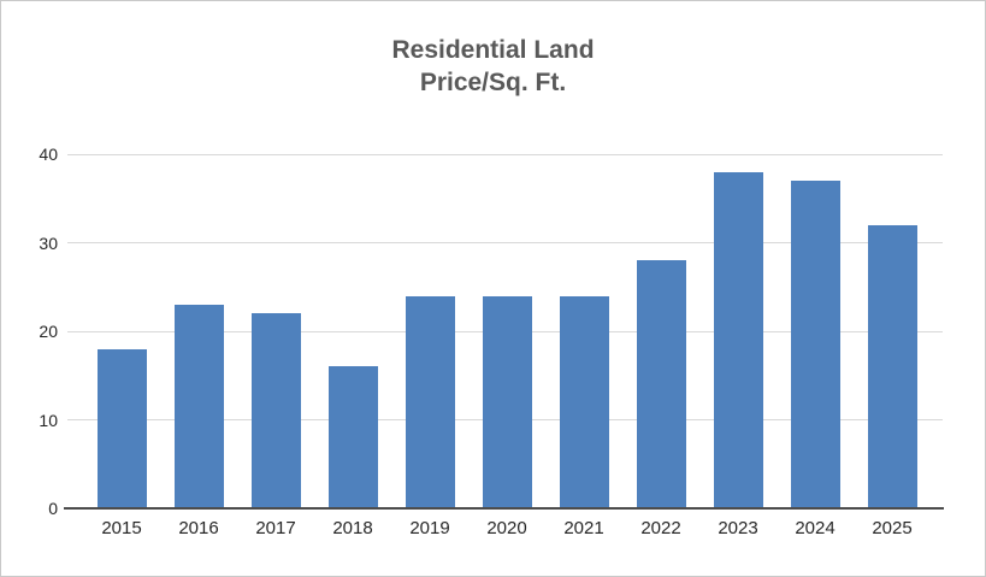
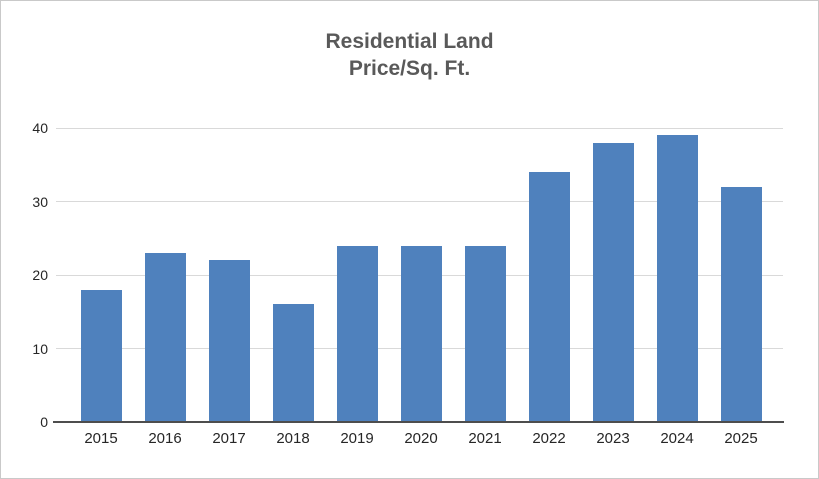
2022: 28 -> 34
2024: 37 -> 39
